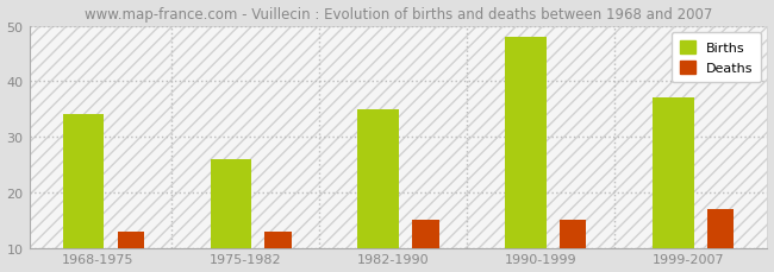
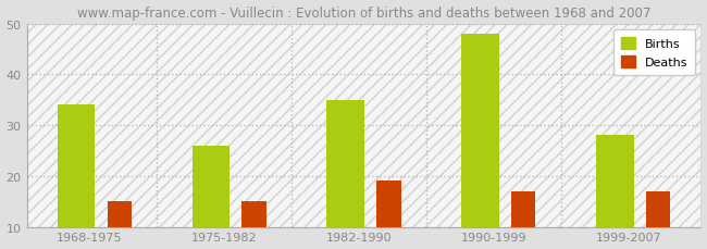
Deaths/1968-1975: 13 -> 15
Deaths/1975-1982: 13 -> 15
Deaths/1982-1990: 15 -> 19
Deaths/1990-1999: 15 -> 17
Births/1999-2007: 37 -> 28
